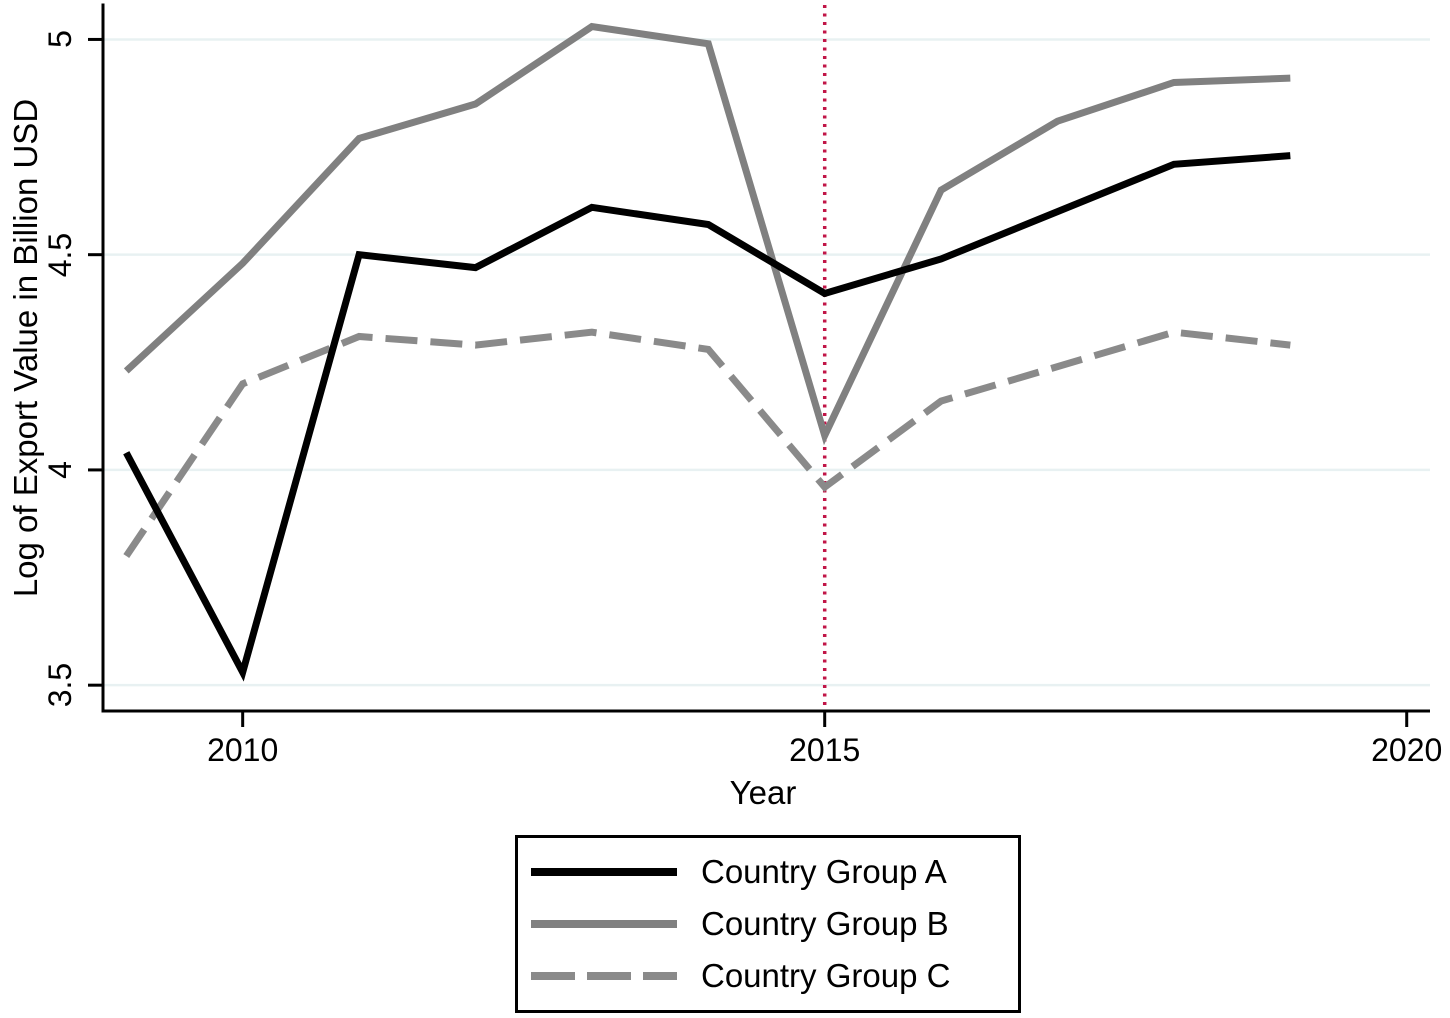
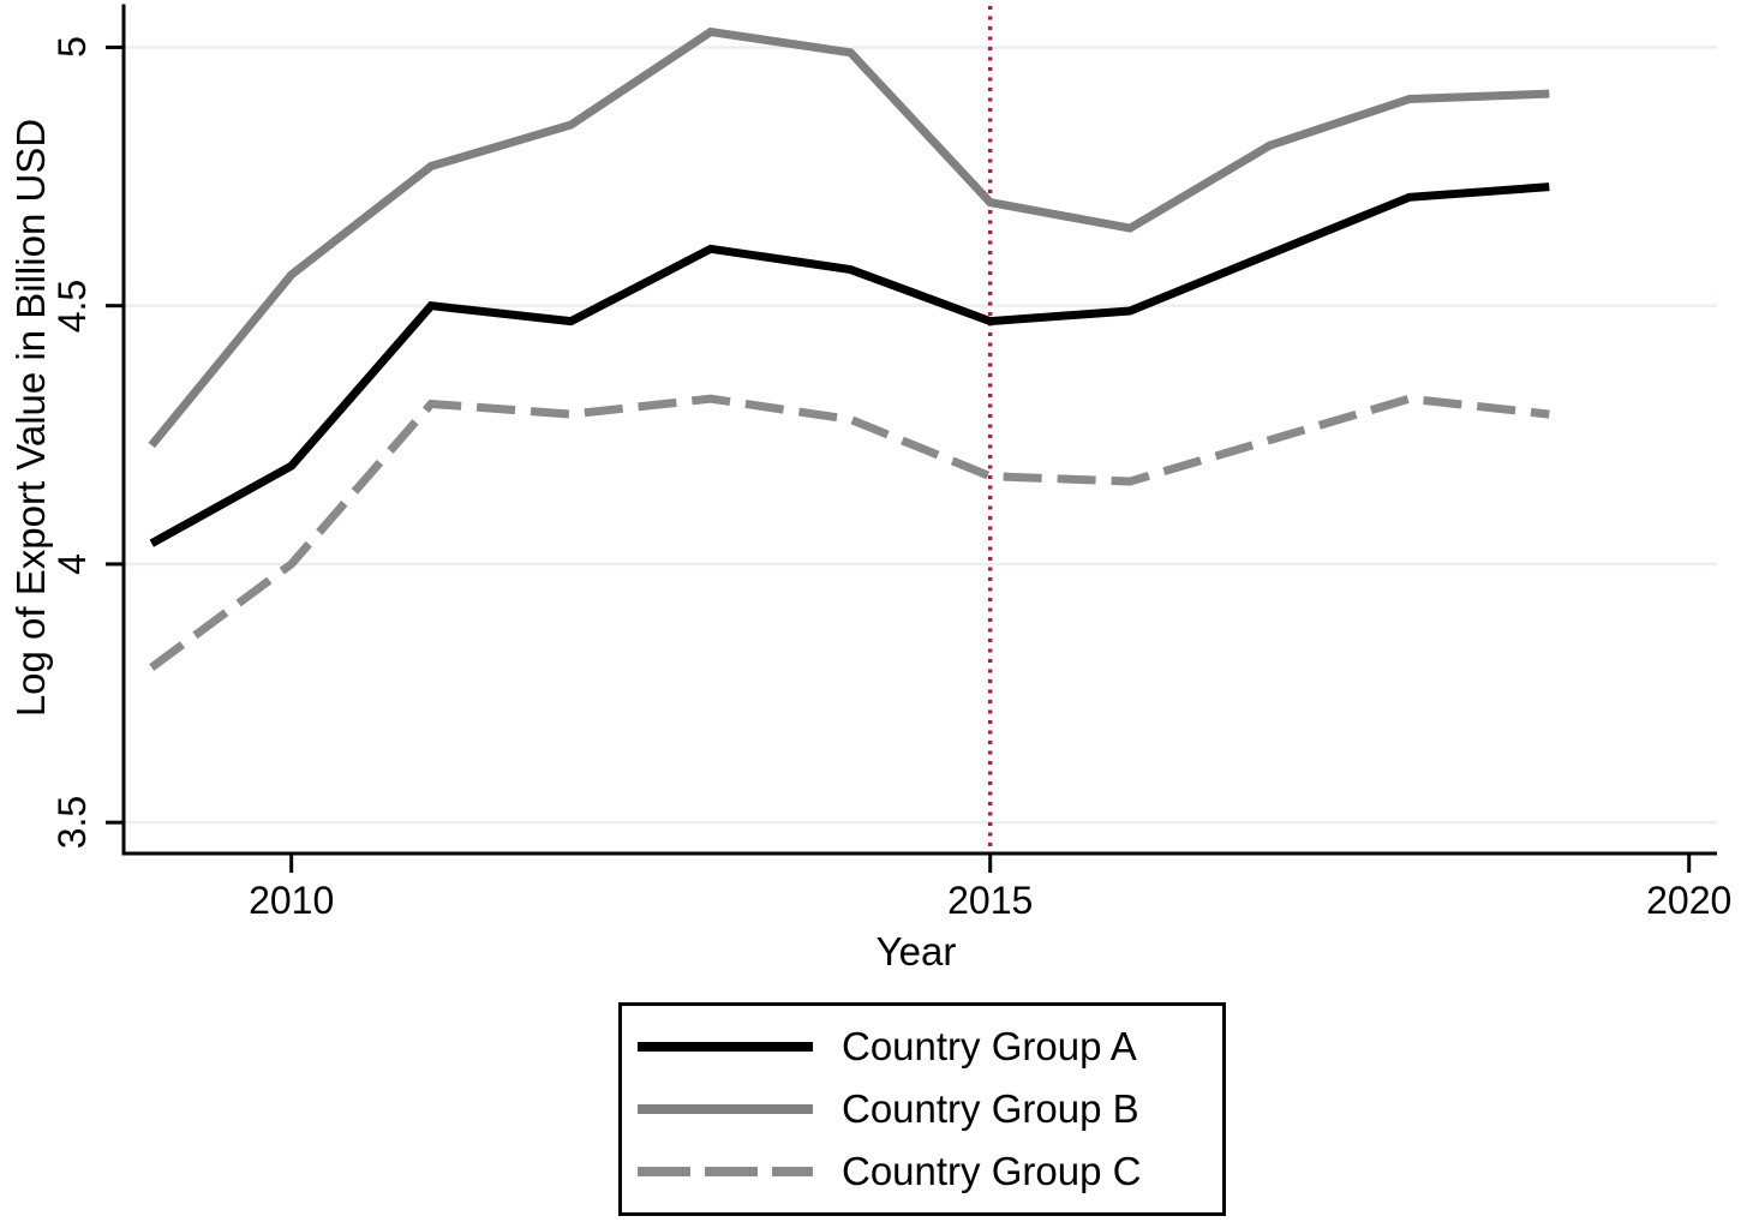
Country Group A/2010: 3.53 -> 4.19
Country Group B/2010: 4.48 -> 4.56
Country Group C/2010: 4.20 -> 4.00
Country Group A/2015: 4.41 -> 4.47
Country Group B/2015: 4.08 -> 4.70
Country Group C/2015: 3.96 -> 4.17
